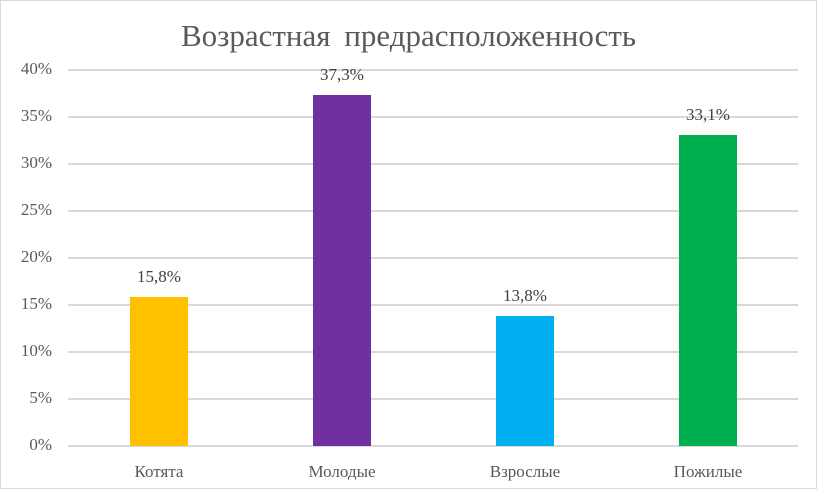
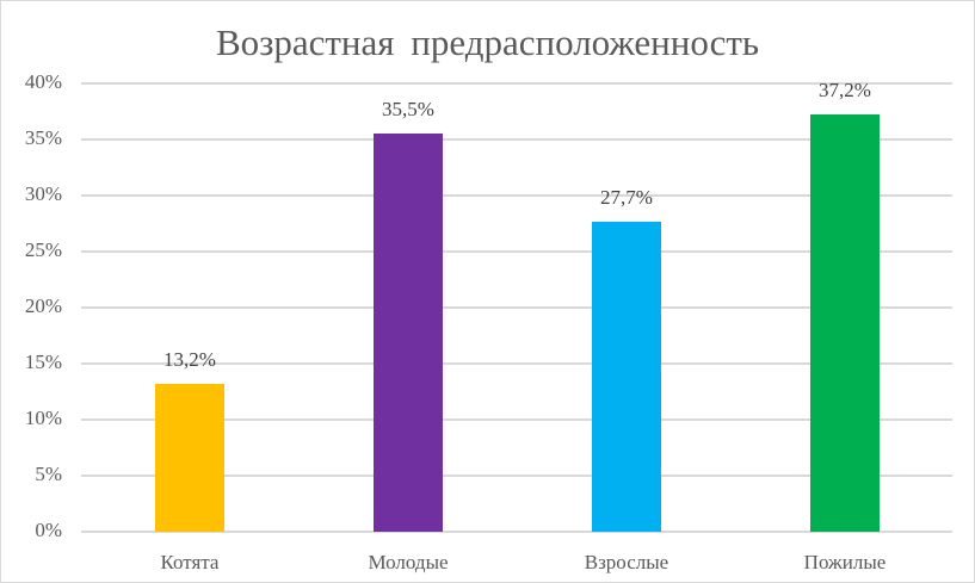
Котята: 15,8% -> 13,2%
Молодые: 37,3% -> 35,5%
Взрослые: 13,8% -> 27,7%
Пожилые: 33,1% -> 37,2%
